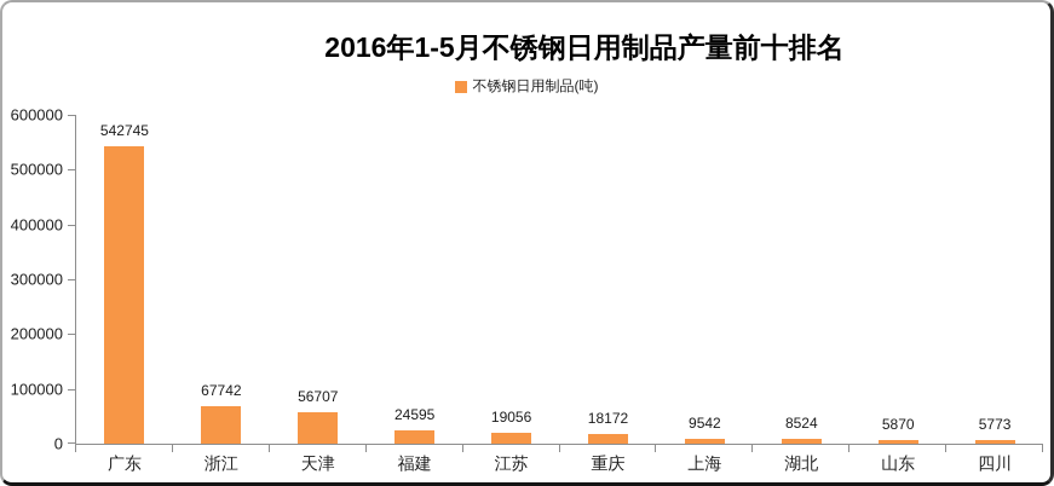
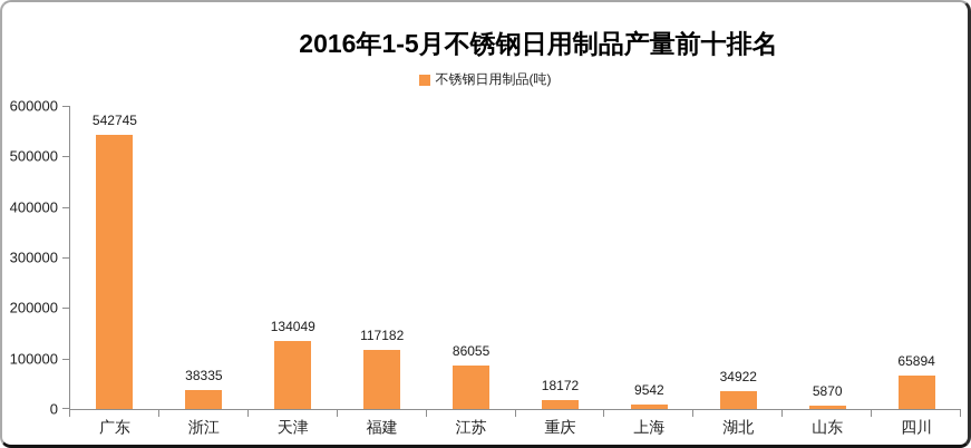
浙江: 67742 -> 38335
天津: 56707 -> 134049
福建: 24595 -> 117182
江苏: 19056 -> 86055
湖北: 8524 -> 34922
四川: 5773 -> 65894
